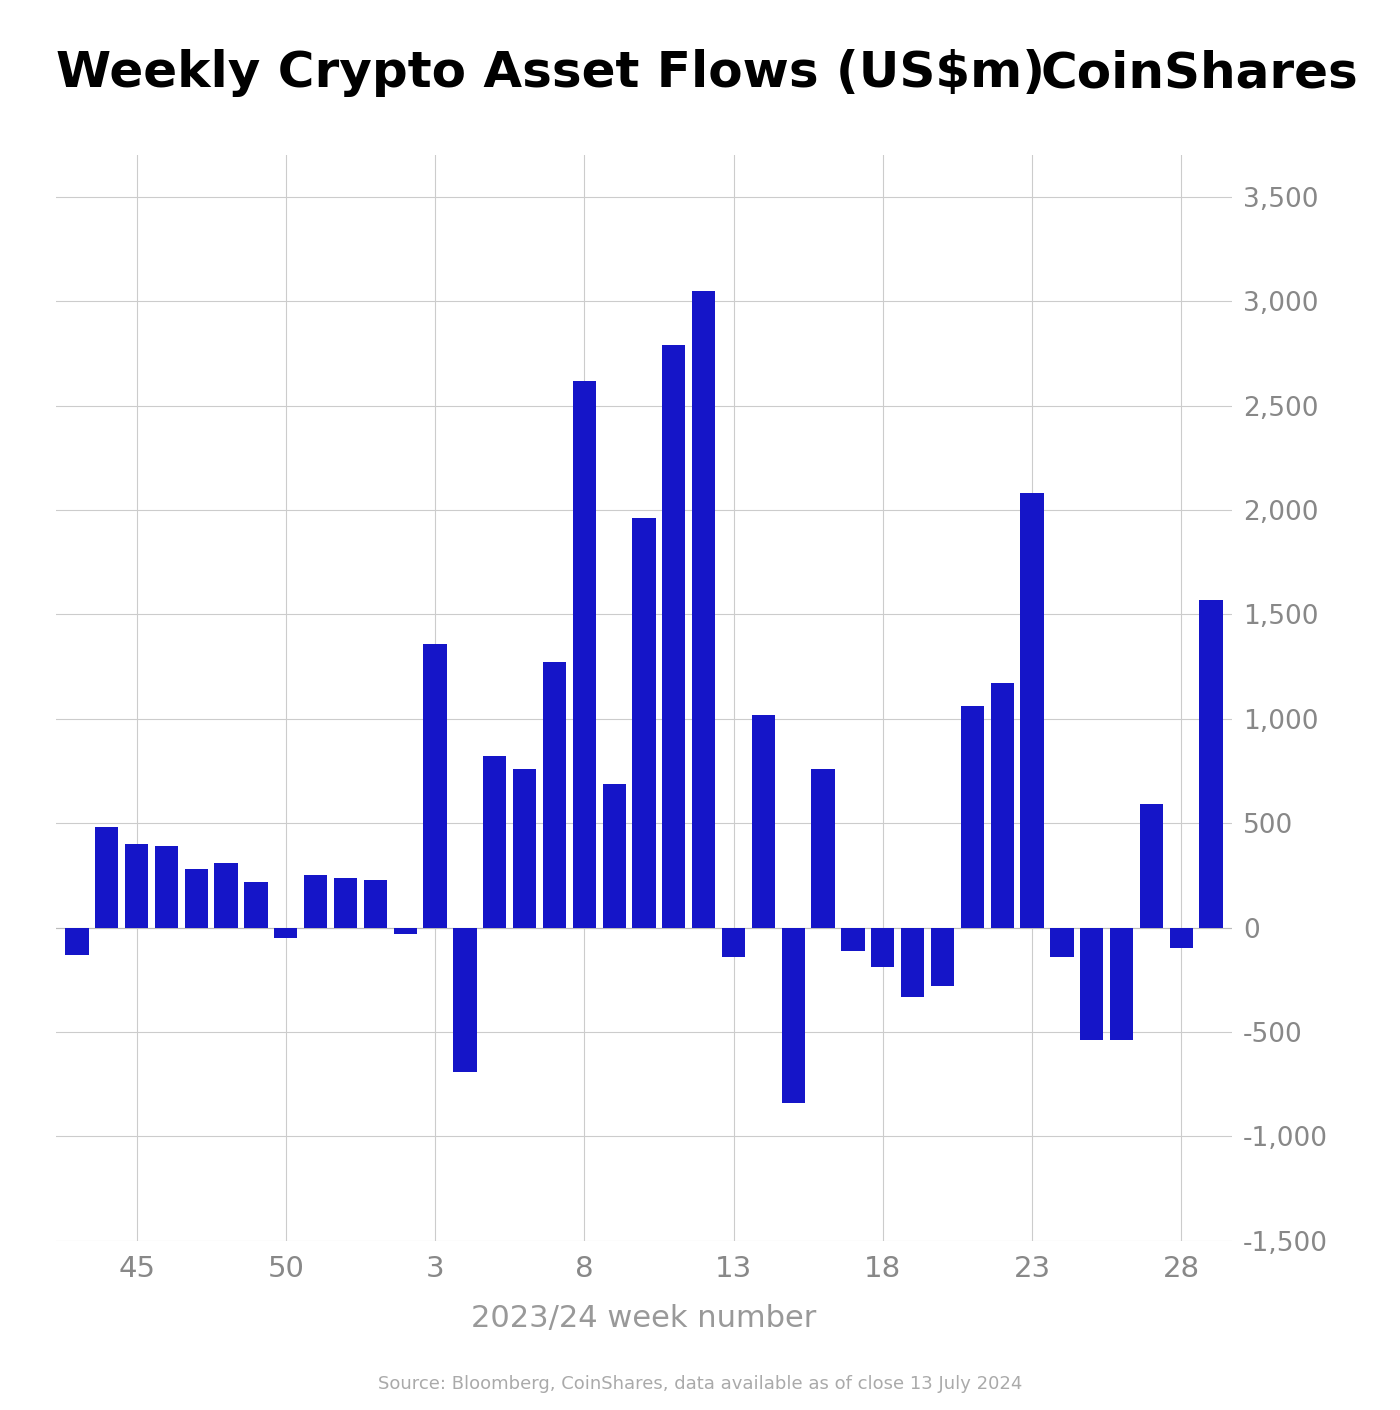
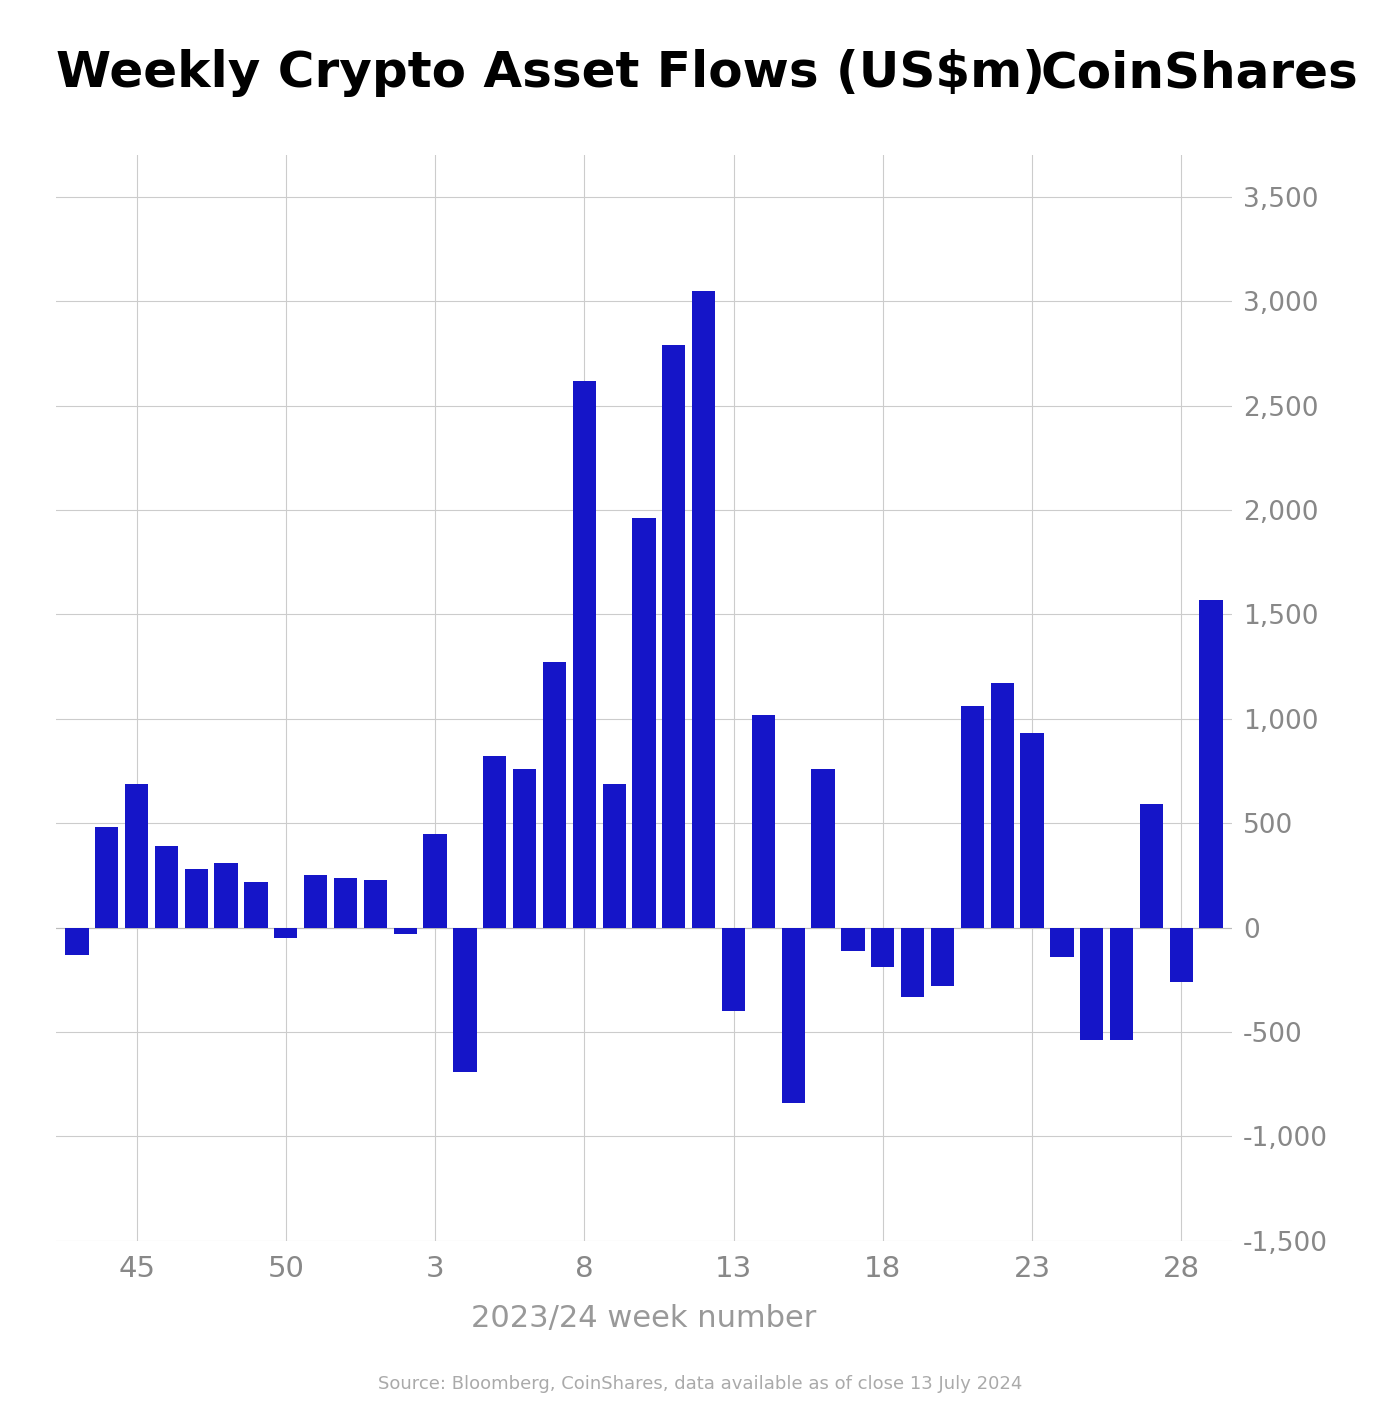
45: 400 -> 690
3: 1,360 -> 450
13: -140 -> -400
23: 2,080 -> 930
28: -100 -> -260
